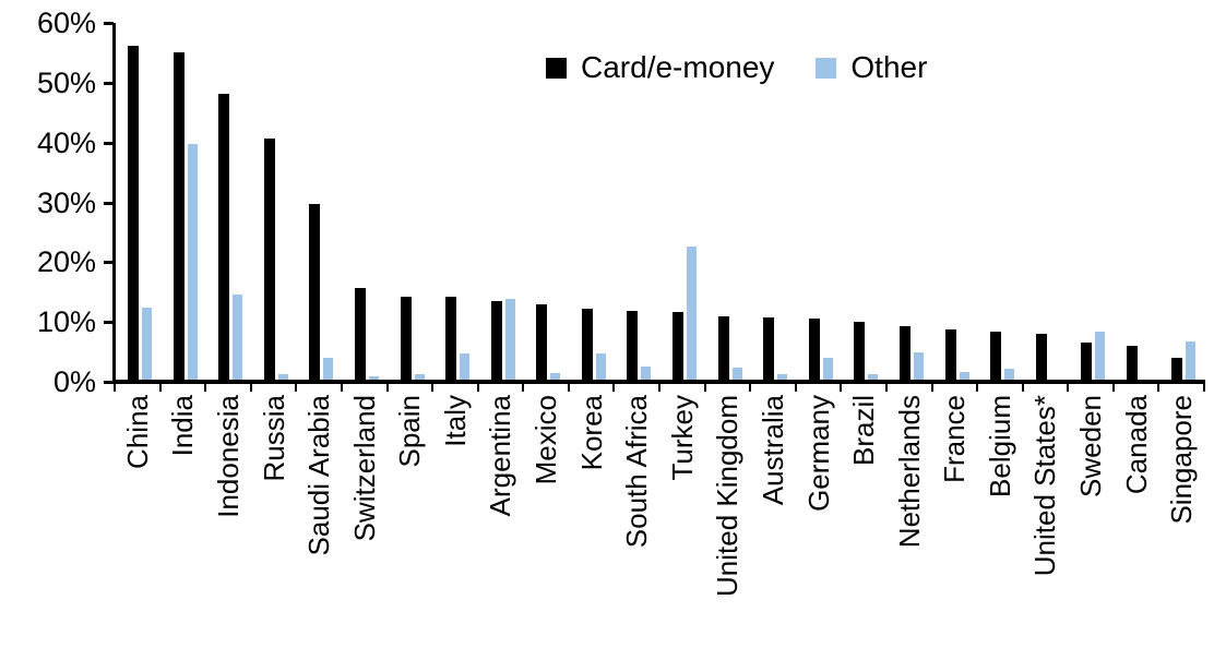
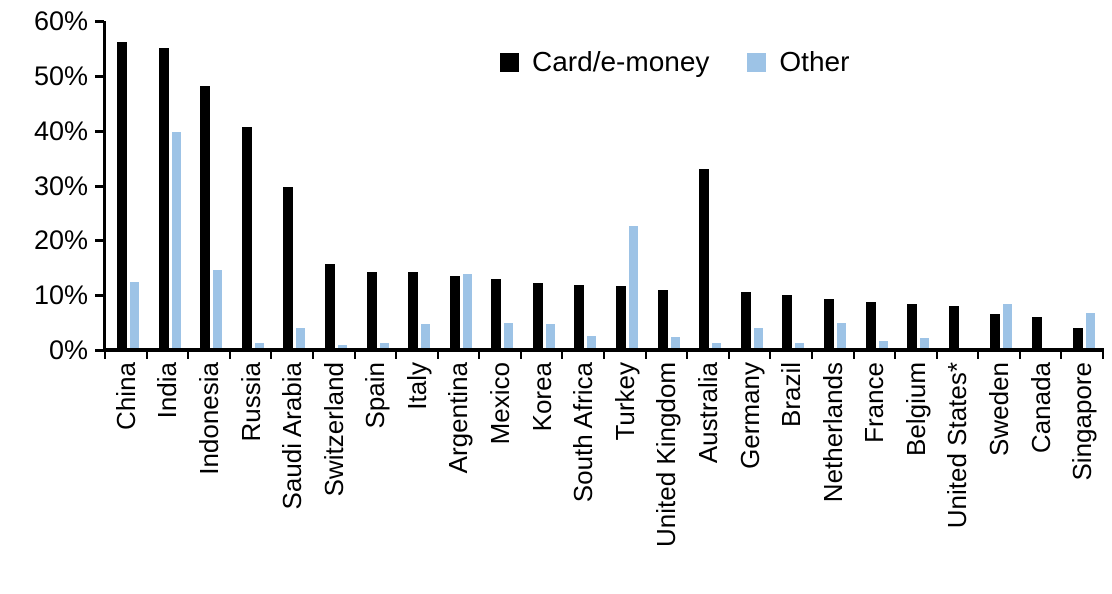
Other/Mexico: 2% -> 5%
Card/e-money/Australia: 11% -> 33%
